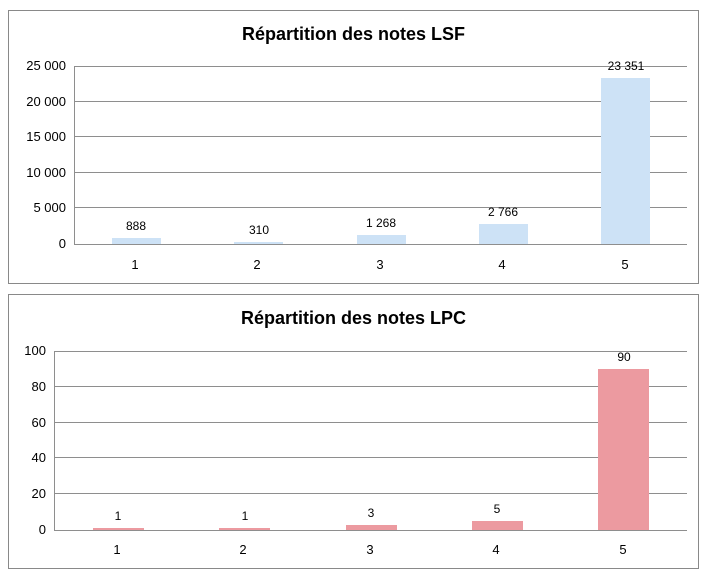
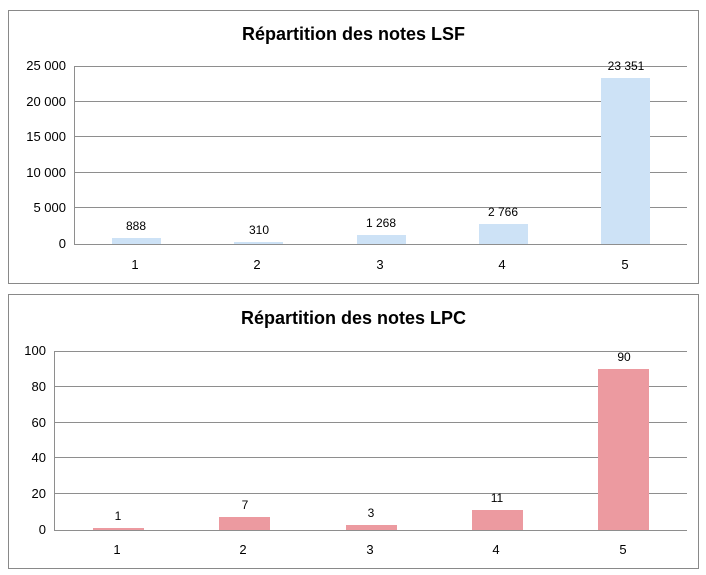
Répartition des notes LPC/2: 1 -> 7
Répartition des notes LPC/4: 5 -> 11
